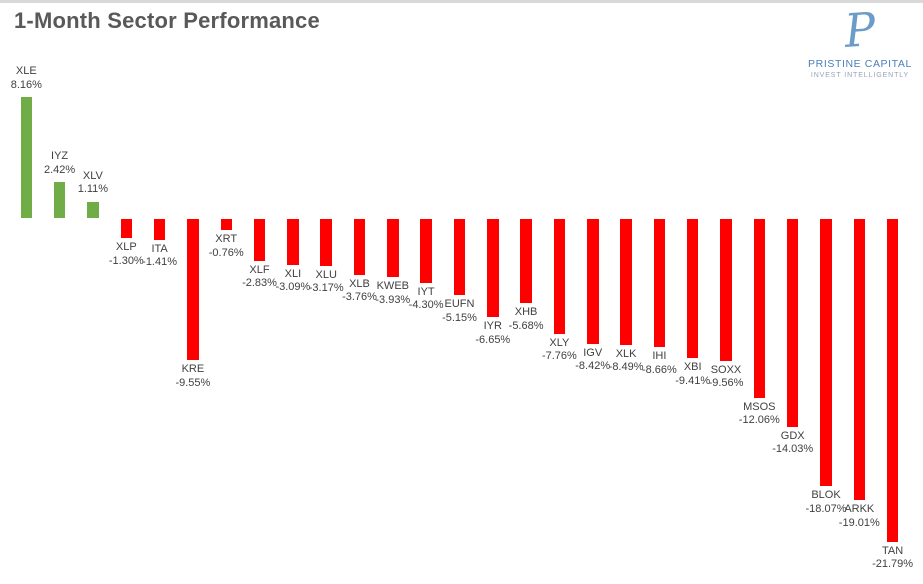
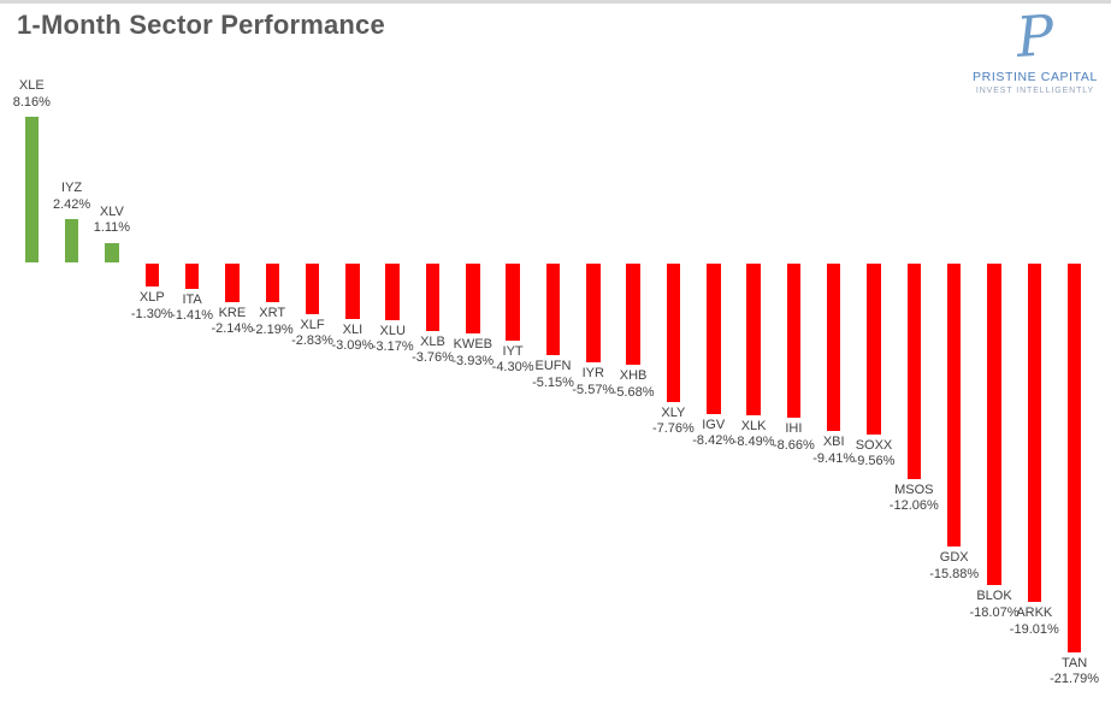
KRE: -9.55% -> -2.14%
XRT: -0.76% -> -2.19%
IYR: -6.65% -> -5.57%
GDX: -14.03% -> -15.88%
